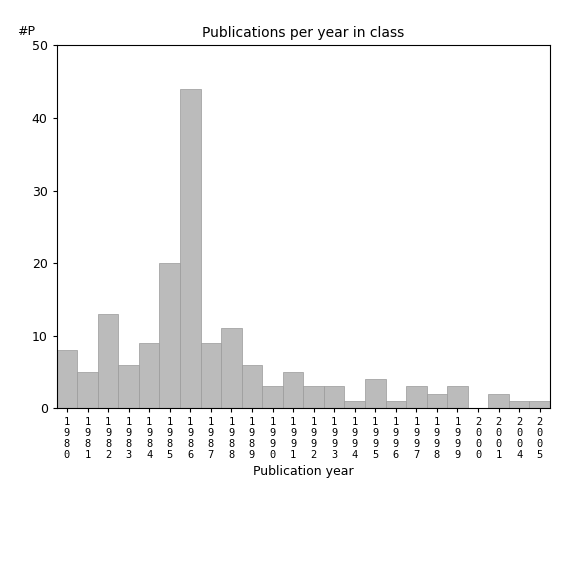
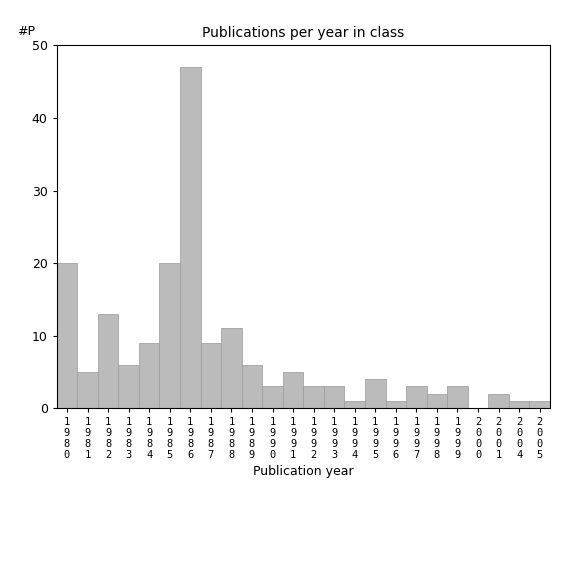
1 9 8 0: 8 -> 20
1 9 8 6: 44 -> 47
